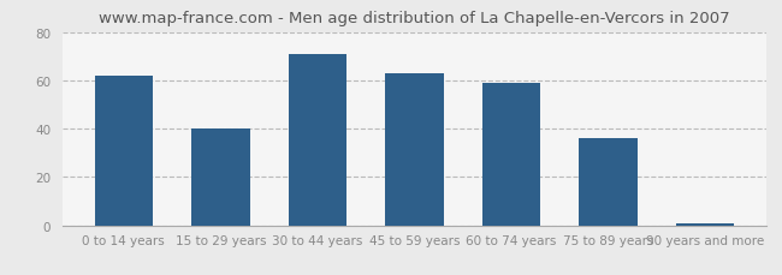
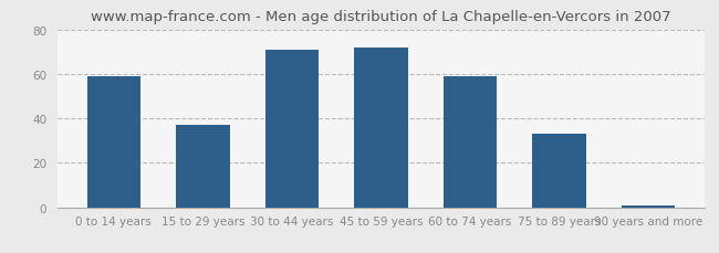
0 to 14 years: 62 -> 59
15 to 29 years: 40 -> 37
45 to 59 years: 63 -> 72
75 to 89 years: 36 -> 33
